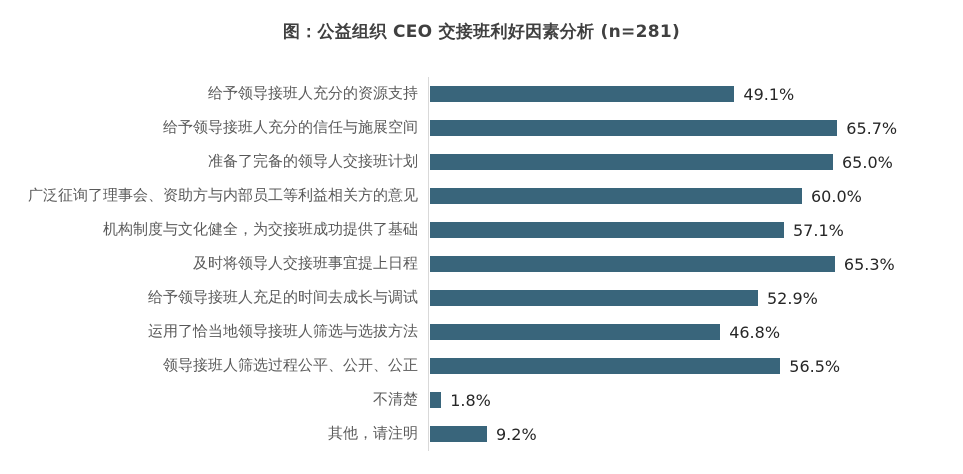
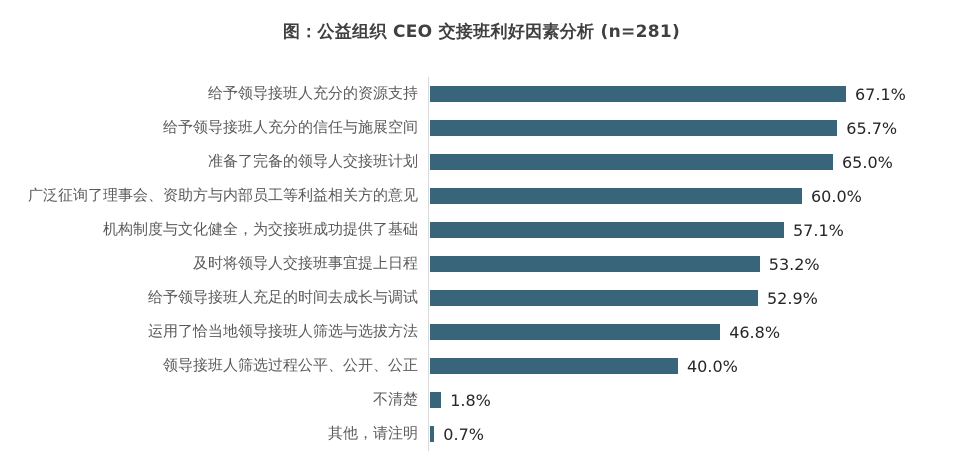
给予领导接班人充分的资源支持: 49.1% -> 67.1%
及时将领导人交接班事宜提上日程: 65.3% -> 53.2%
领导接班人筛选过程公平、公开、公正: 56.5% -> 40.0%
其他，请注明: 9.2% -> 0.7%
